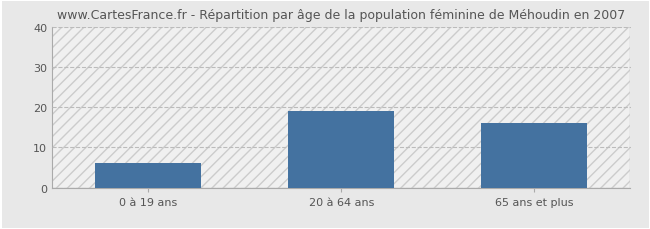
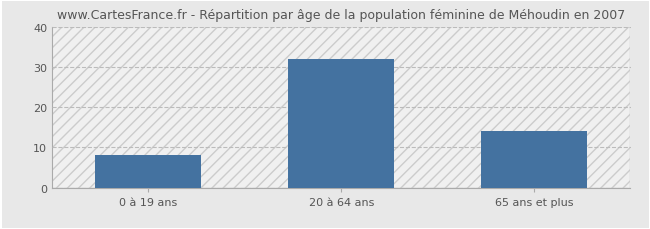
0 à 19 ans: 6 -> 8
20 à 64 ans: 19 -> 32
65 ans et plus: 16 -> 14
